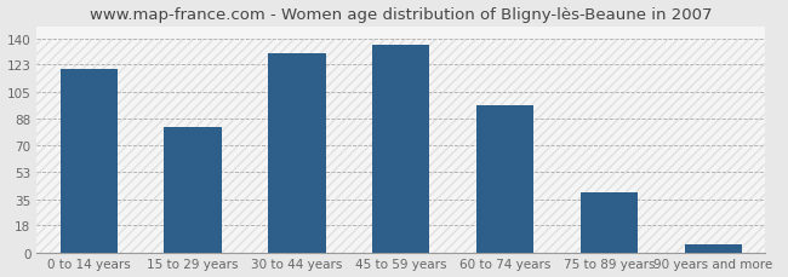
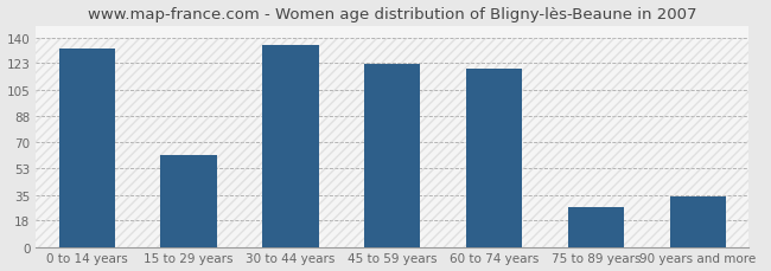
0 to 14 years: 120 -> 133
15 to 29 years: 82 -> 62
30 to 44 years: 130 -> 135
45 to 59 years: 136 -> 122
60 to 74 years: 96 -> 119
75 to 89 years: 40 -> 27
90 years and more: 6 -> 34
